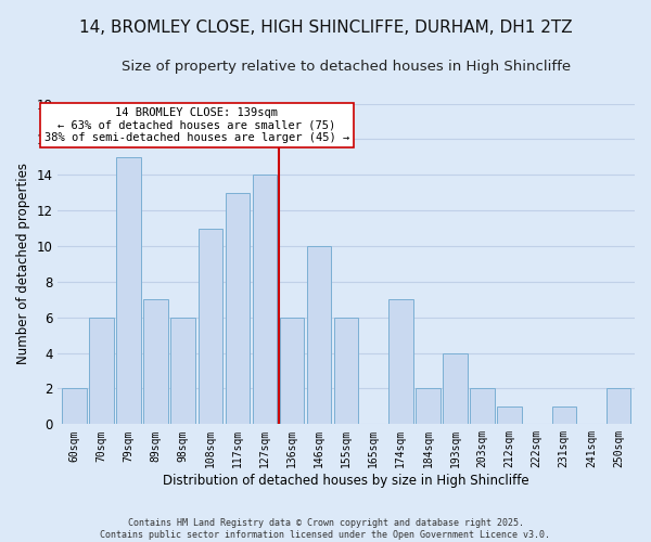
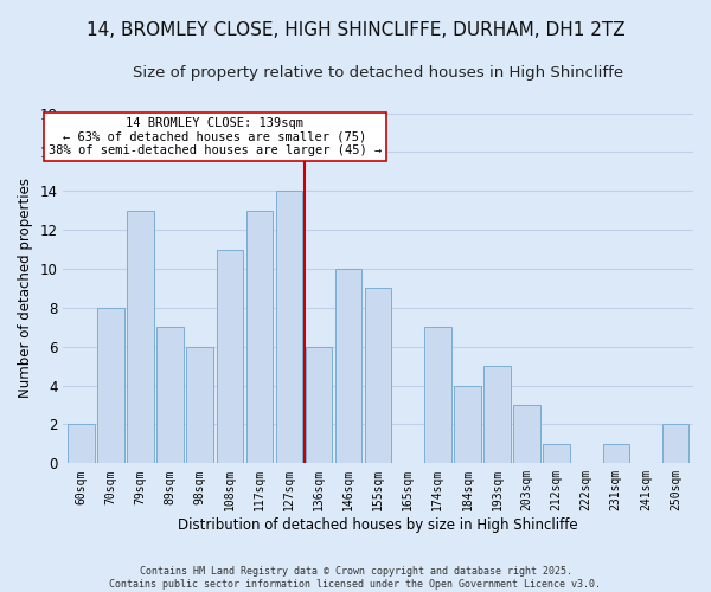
70sqm: 6 -> 8
79sqm: 15 -> 13
155sqm: 6 -> 9
184sqm: 2 -> 4
193sqm: 4 -> 5
203sqm: 2 -> 3
